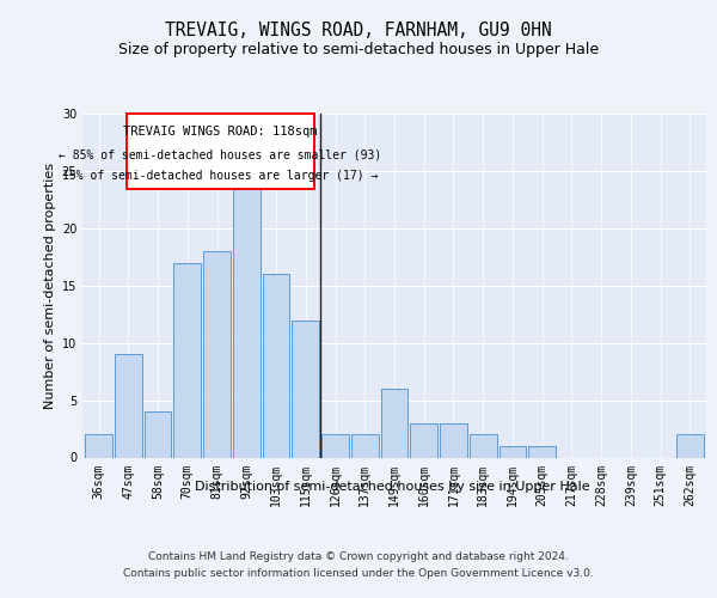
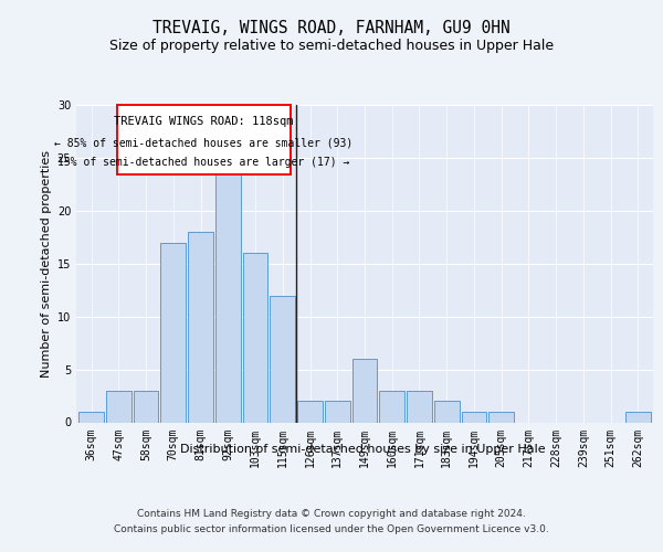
36sqm: 2 -> 1
47sqm: 9 -> 3
58sqm: 4 -> 3
262sqm: 2 -> 1
